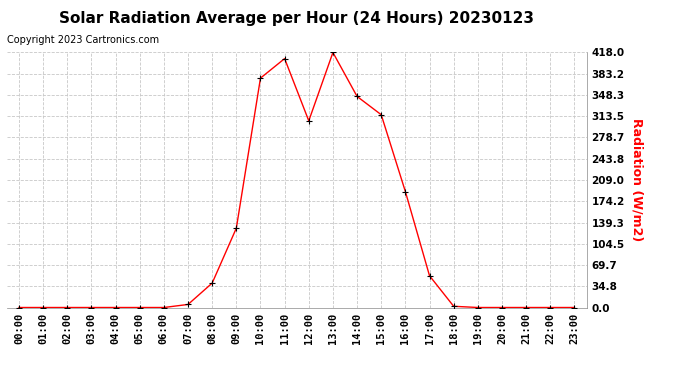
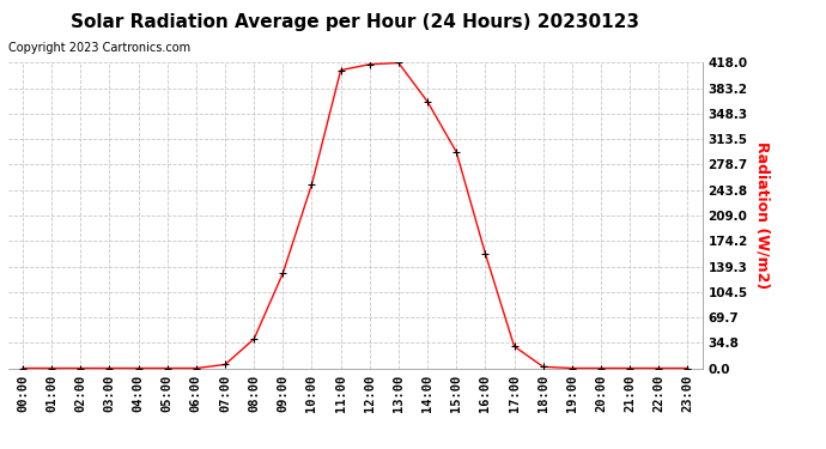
10:00: 376 -> 252
12:00: 306 -> 416
14:00: 346 -> 365
15:00: 316 -> 296
16:00: 190 -> 157
17:00: 52 -> 30
